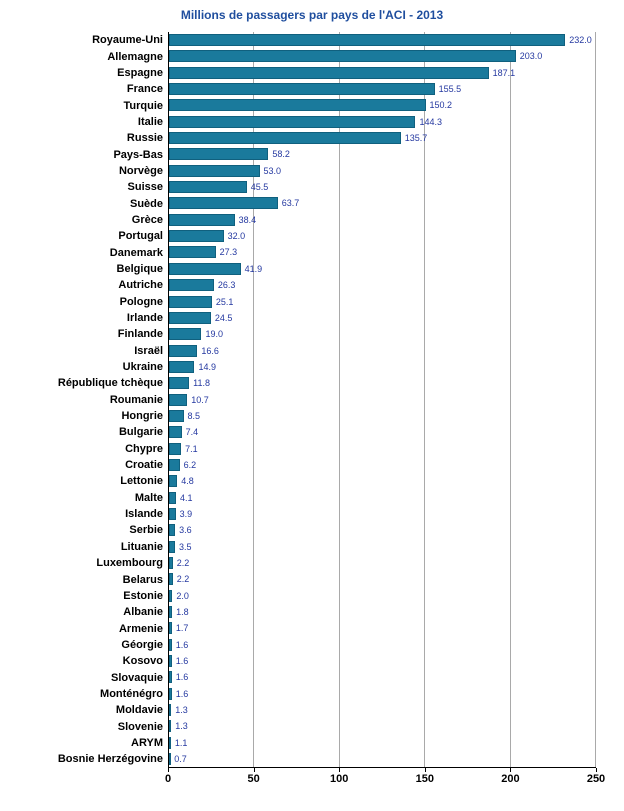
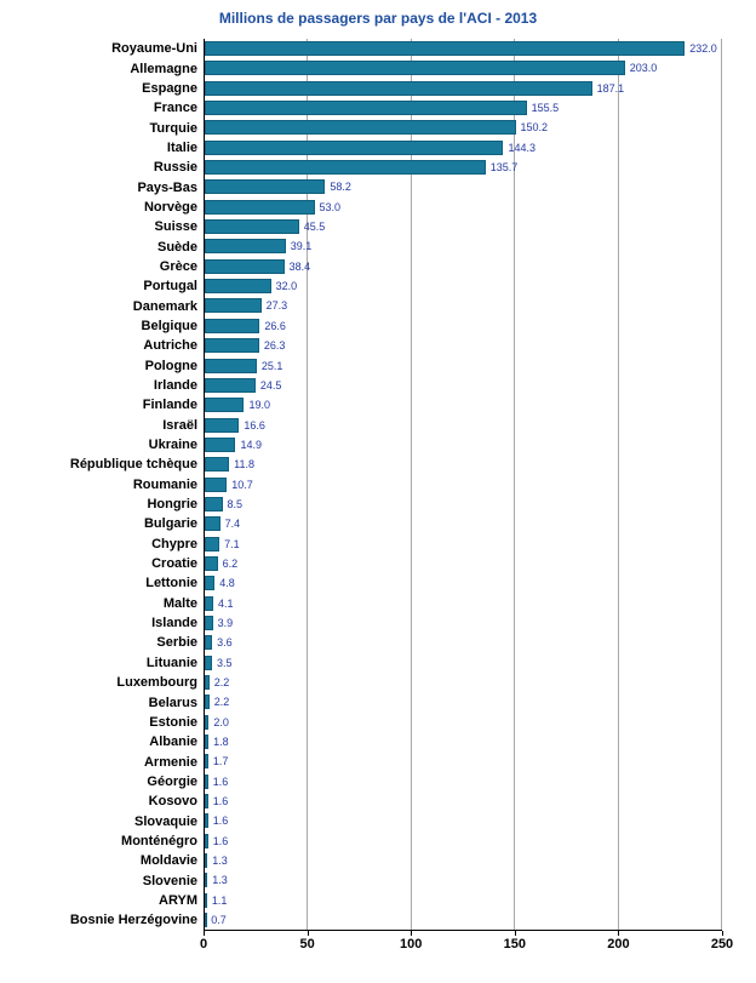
Suède: 63.7 -> 39.1
Belgique: 41.9 -> 26.6
